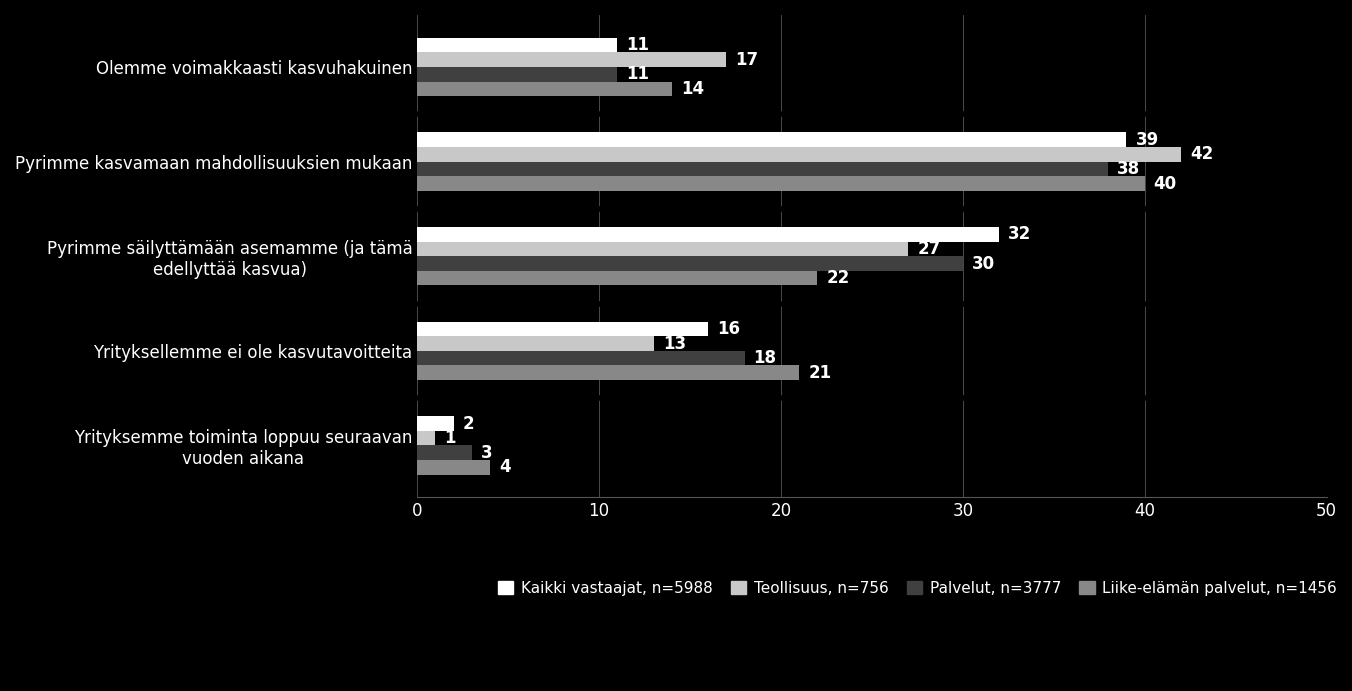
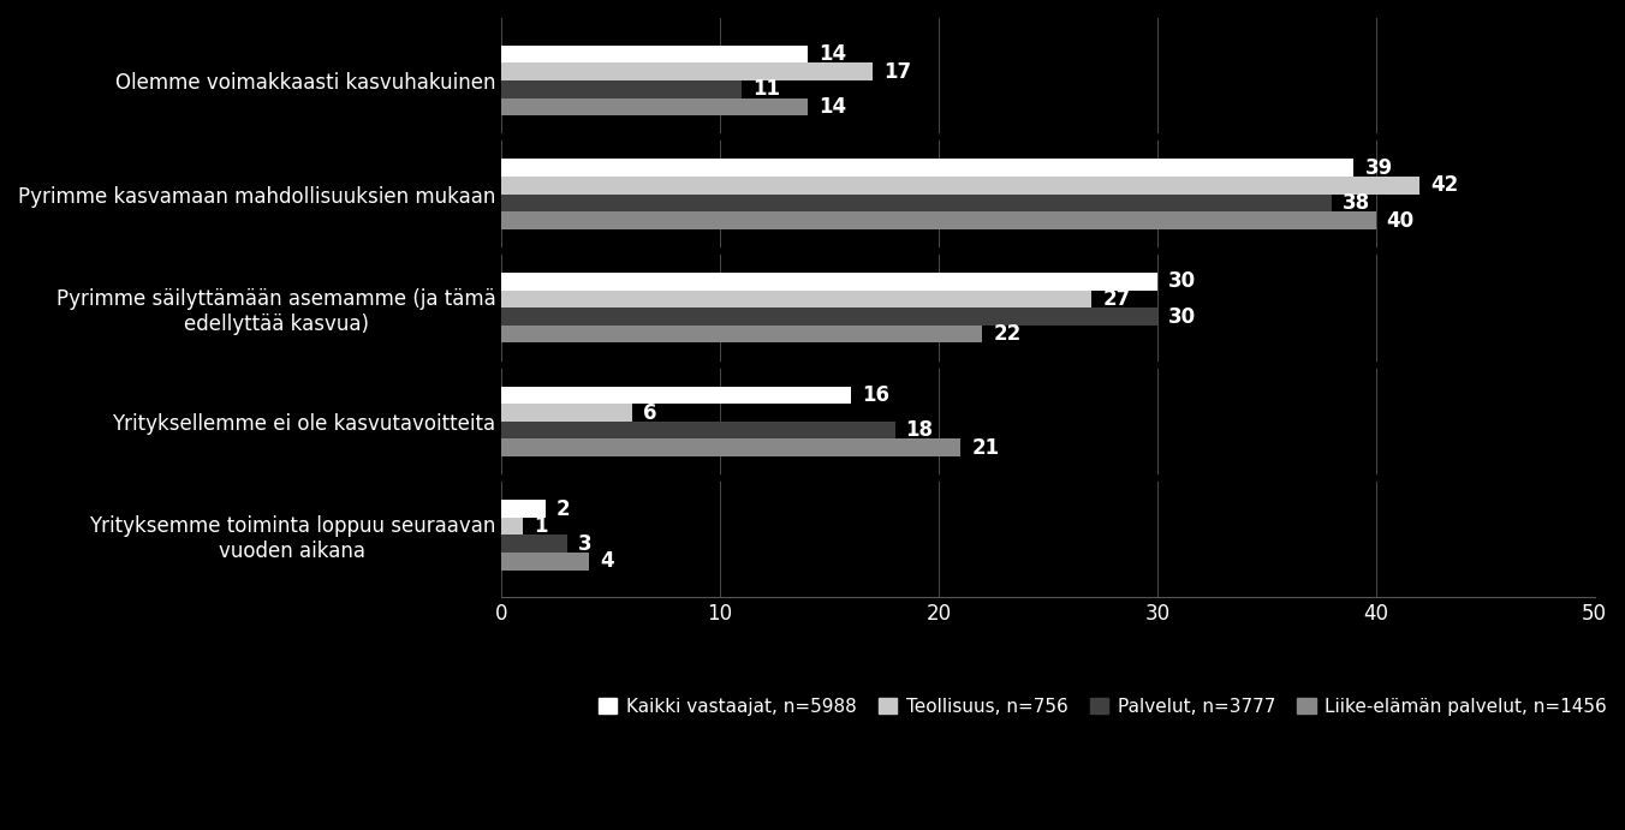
Kaikki vastaajat, n=5988/Olemme voimakkaasti kasvuhakuinen: 11 -> 14
Kaikki vastaajat, n=5988/Pyrimme säilyttämään asemamme (ja tämä edellyttää kasvua): 32 -> 30
Teollisuus, n=756/Yrityksellemme ei ole kasvutavoitteita: 13 -> 6
